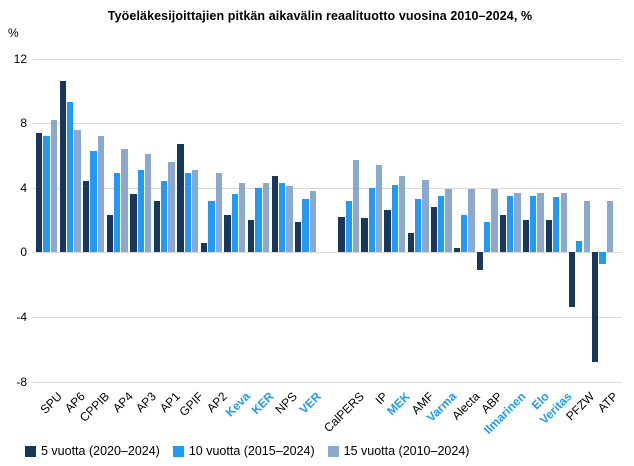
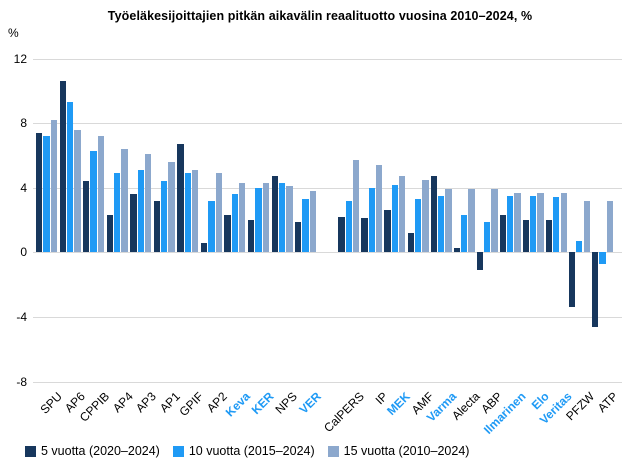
5 vuotta (2020–2024)/Varma: 2.8 -> 4.7
5 vuotta (2020–2024)/ATP: -6.8 -> -4.6
